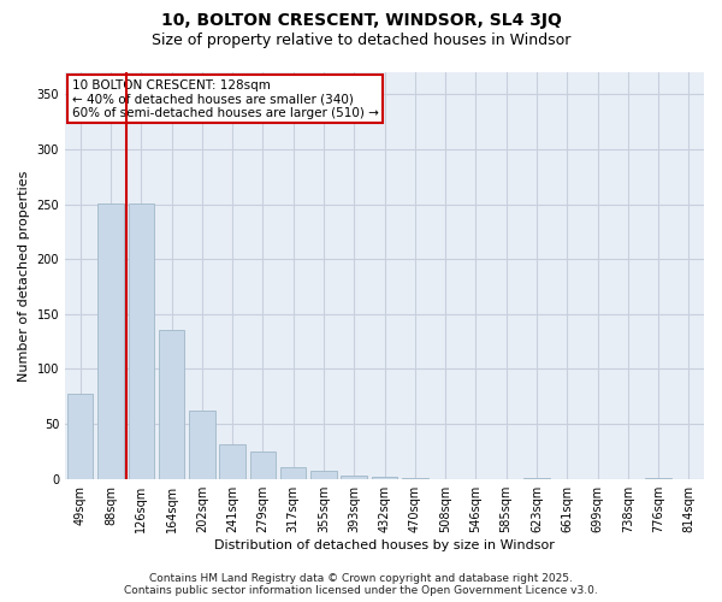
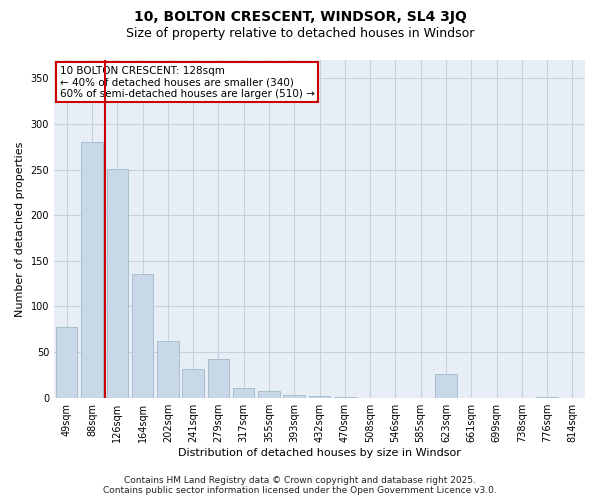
88sqm: 251 -> 280
279sqm: 25 -> 42
623sqm: 1 -> 26
